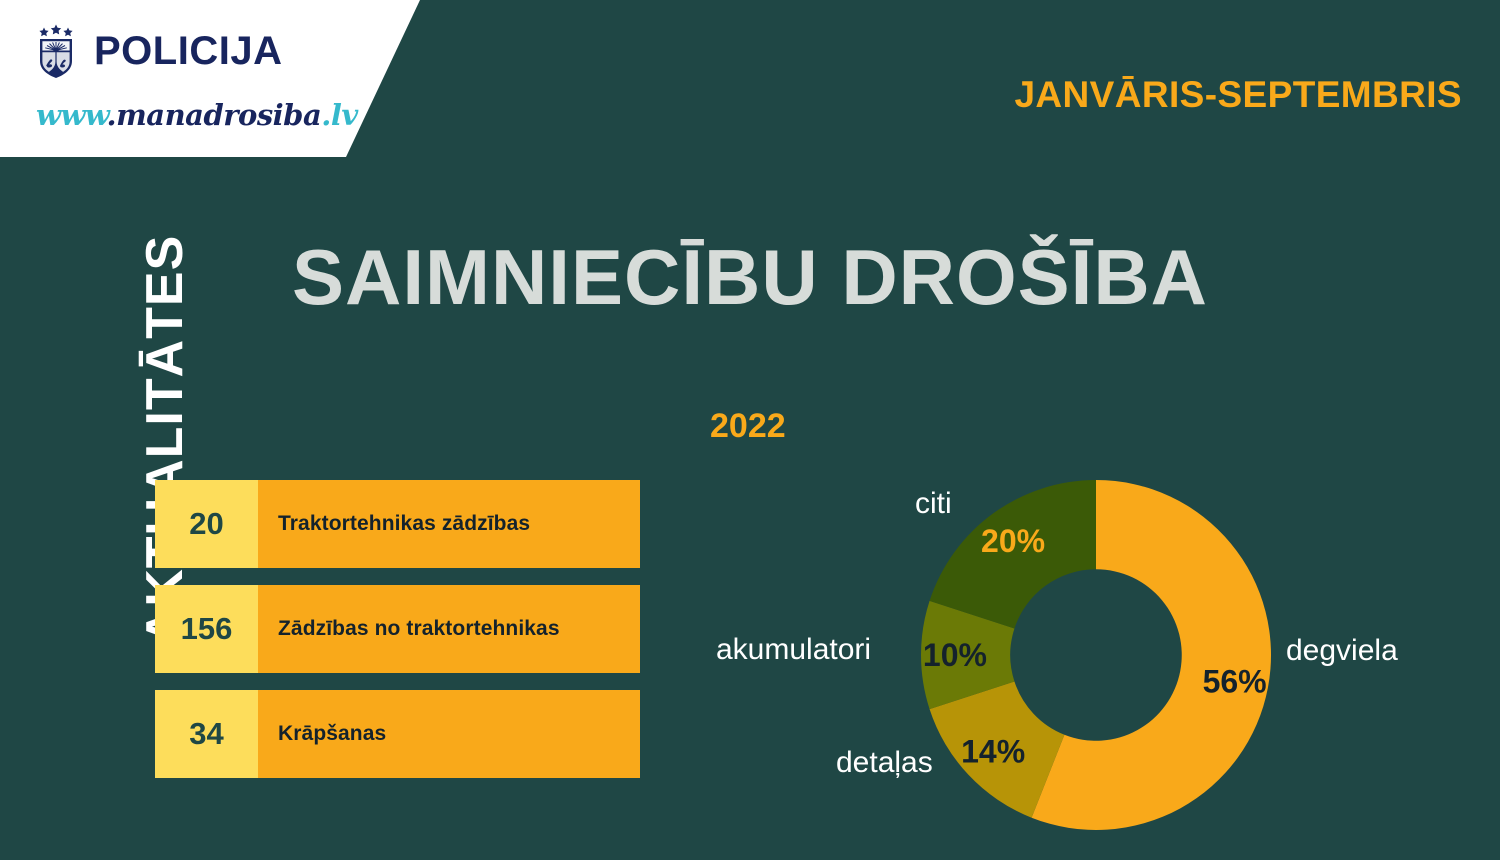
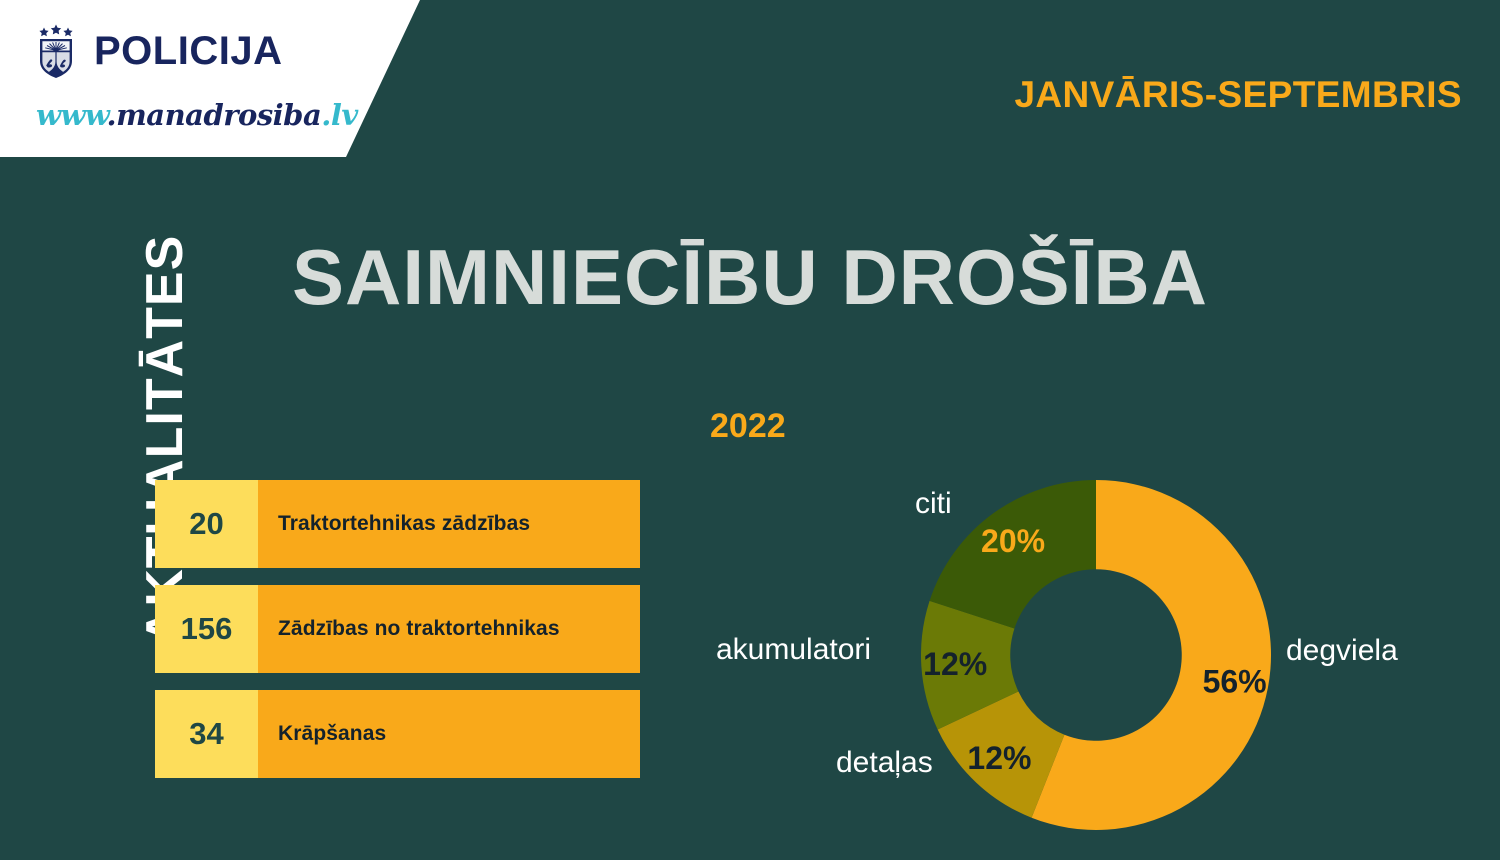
detaļas: 14% -> 12%
akumulatori: 10% -> 12%
